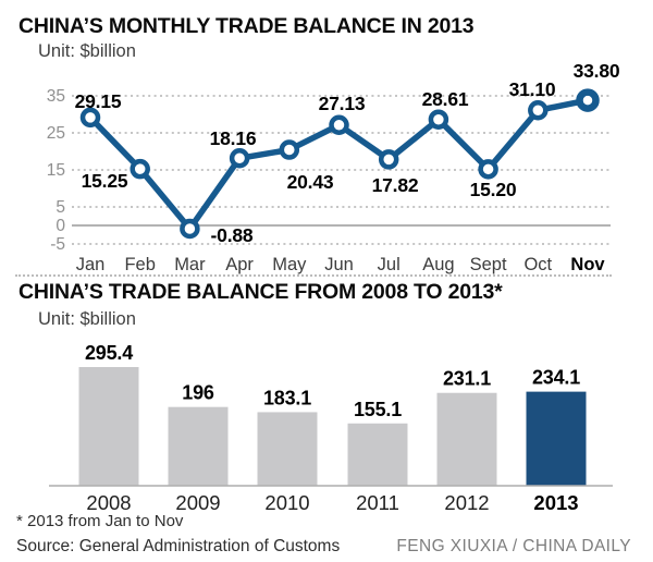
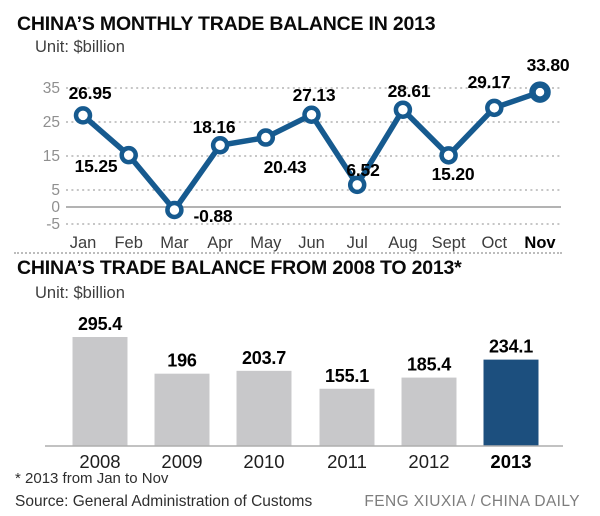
CHINA’S MONTHLY TRADE BALANCE IN 2013/Jan: 29.15 -> 26.95
CHINA’S MONTHLY TRADE BALANCE IN 2013/Jul: 17.82 -> 6.52
CHINA’S MONTHLY TRADE BALANCE IN 2013/Oct: 31.10 -> 29.17
CHINA’S TRADE BALANCE FROM 2008 TO 2013*/2010: 183.1 -> 203.7
CHINA’S TRADE BALANCE FROM 2008 TO 2013*/2012: 231.1 -> 185.4
